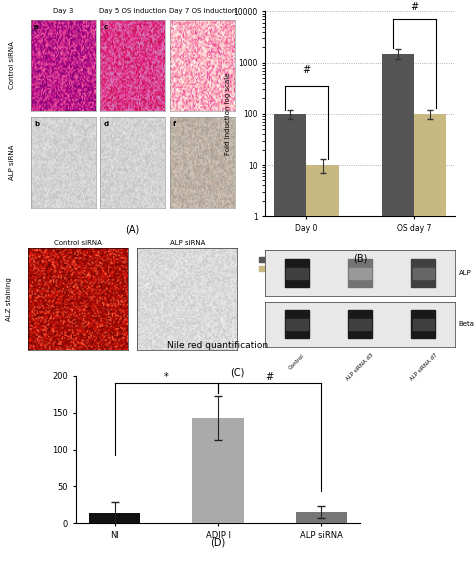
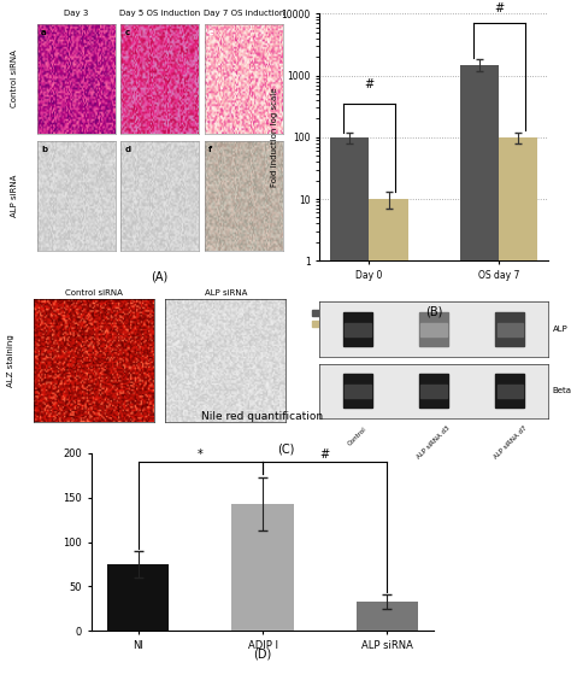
Nile red quantification/NI: 14 -> 75
Nile red quantification/ALP siRNA: 16 -> 33
